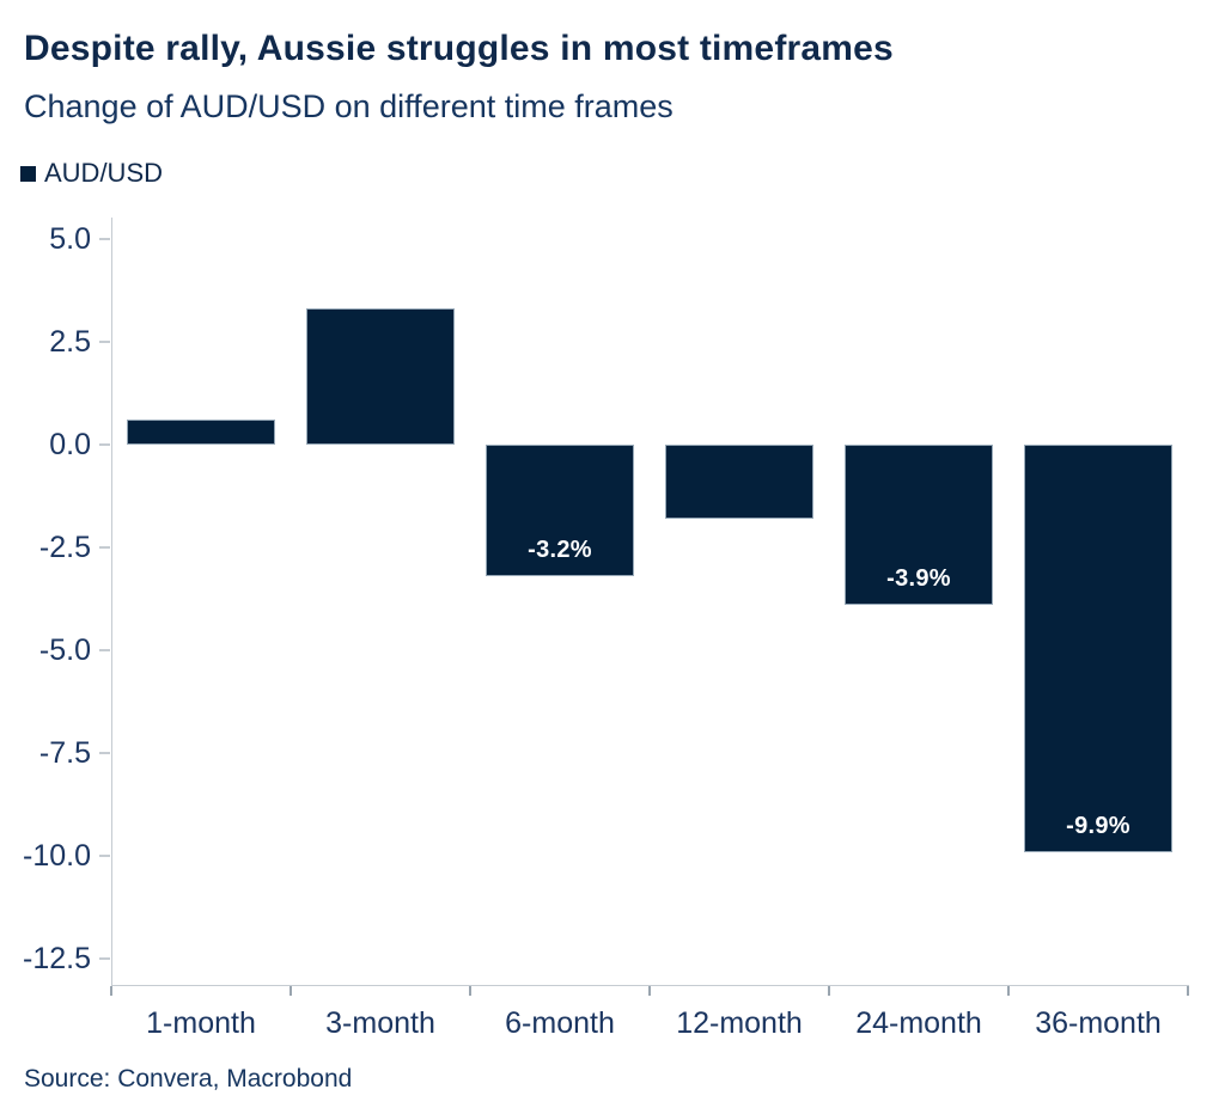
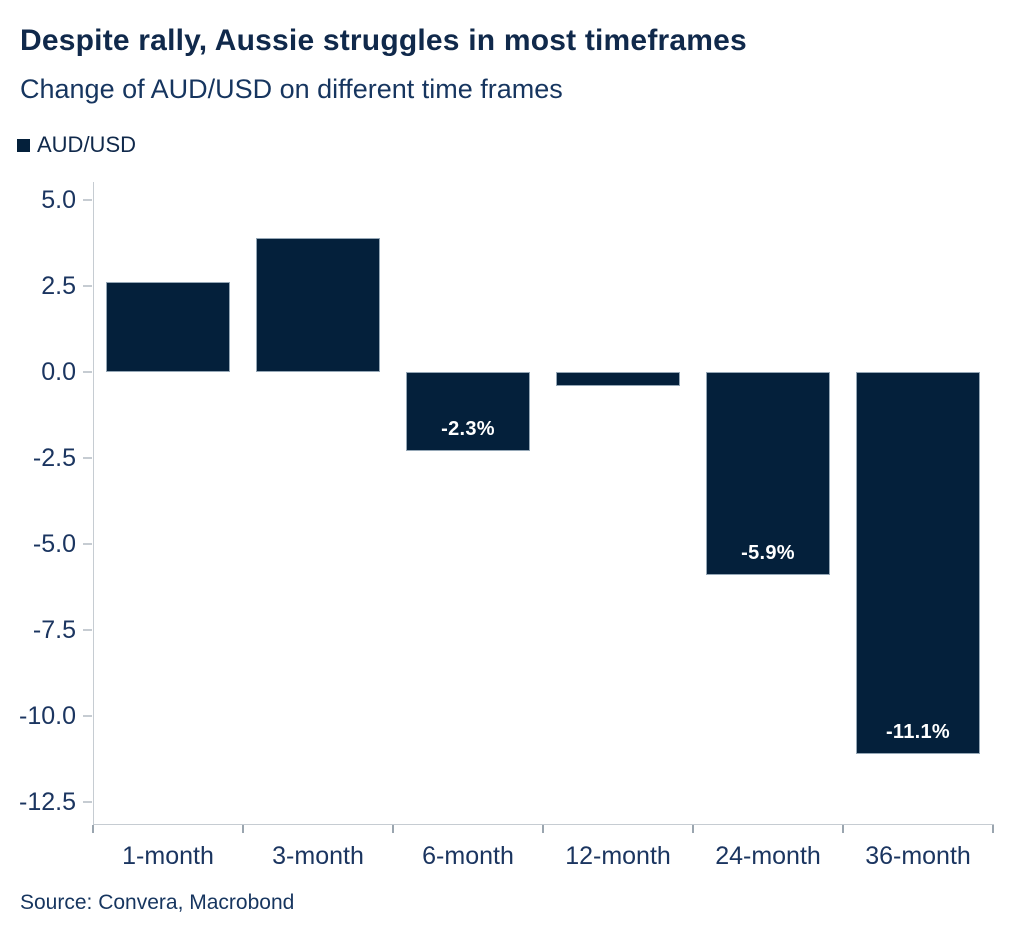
1-month: 0.6 -> 2.6
3-month: 3.3 -> 3.9
6-month: -3.2% -> -2.3%
12-month: -1.8 -> -0.4
24-month: -3.9% -> -5.9%
36-month: -9.9% -> -11.1%
